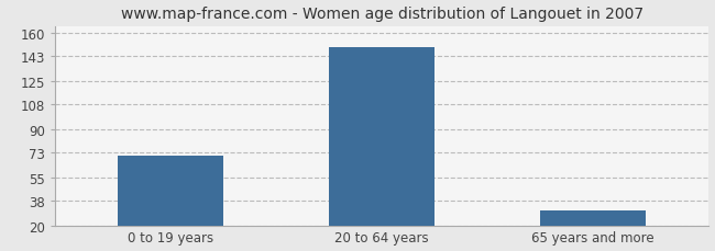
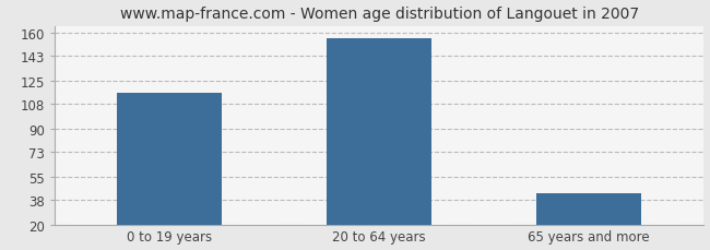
0 to 19 years: 71 -> 116
20 to 64 years: 150 -> 156
65 years and more: 31 -> 43
